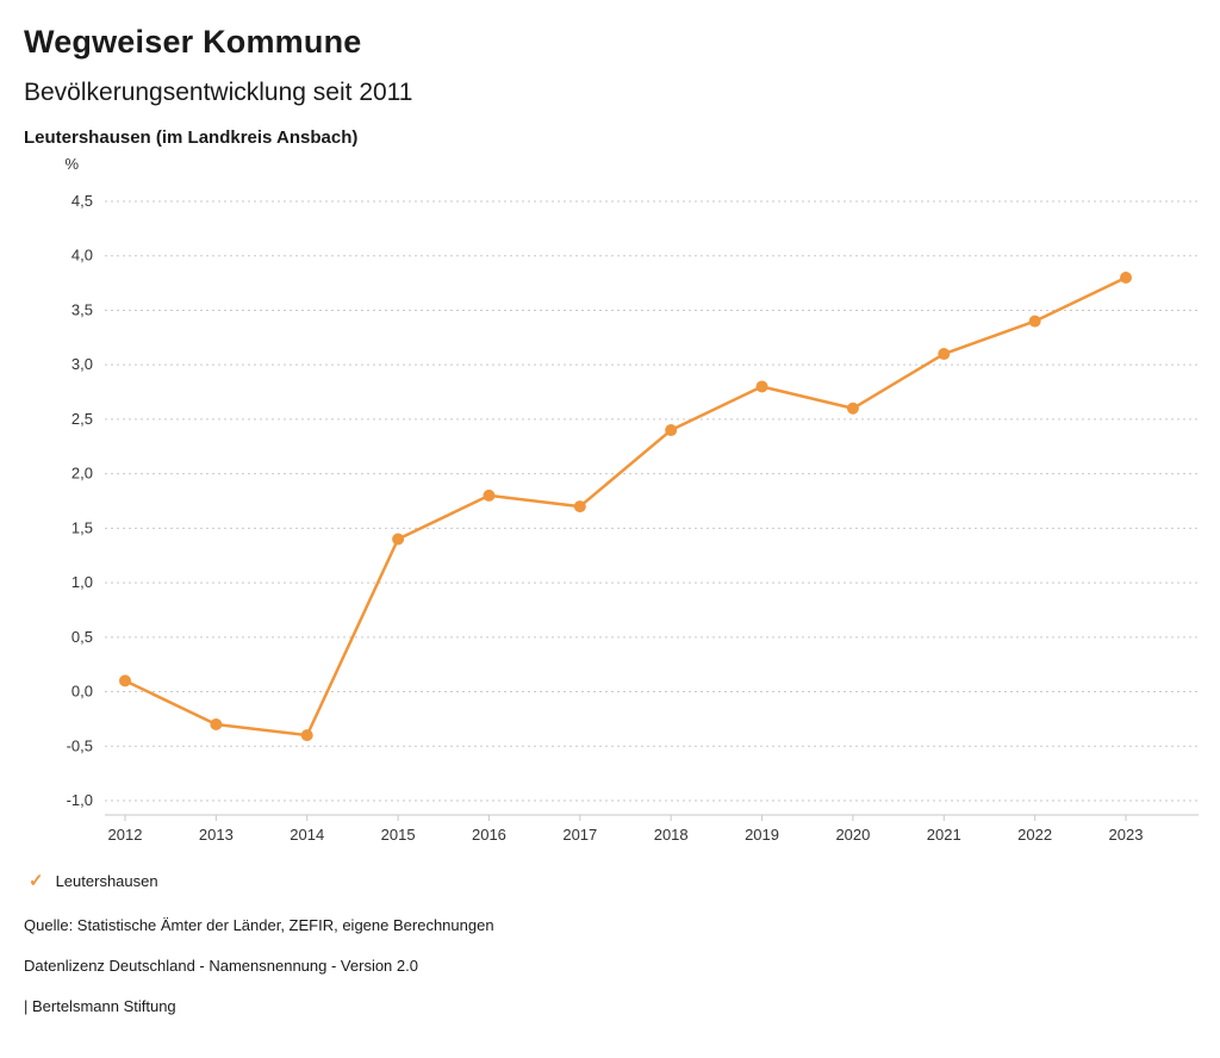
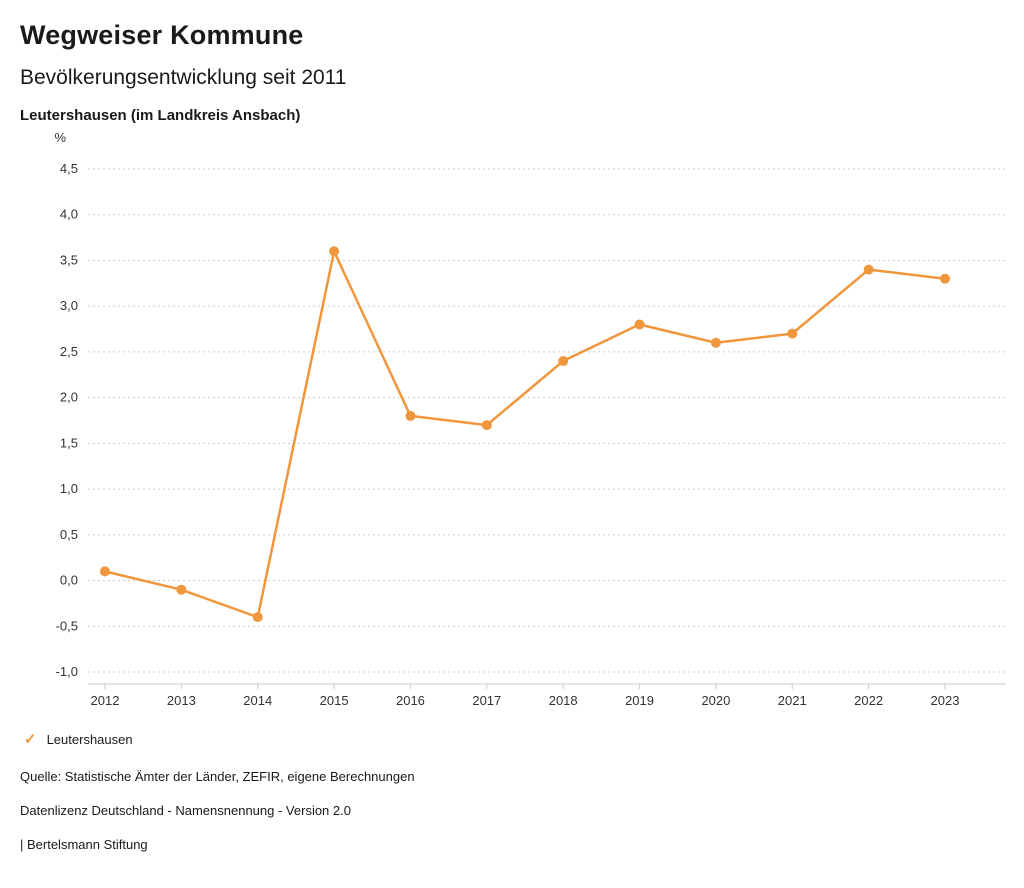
2013: -0,3 -> -0,1
2015: 1,4 -> 3,6
2021: 3,1 -> 2,7
2023: 3,8 -> 3,3
